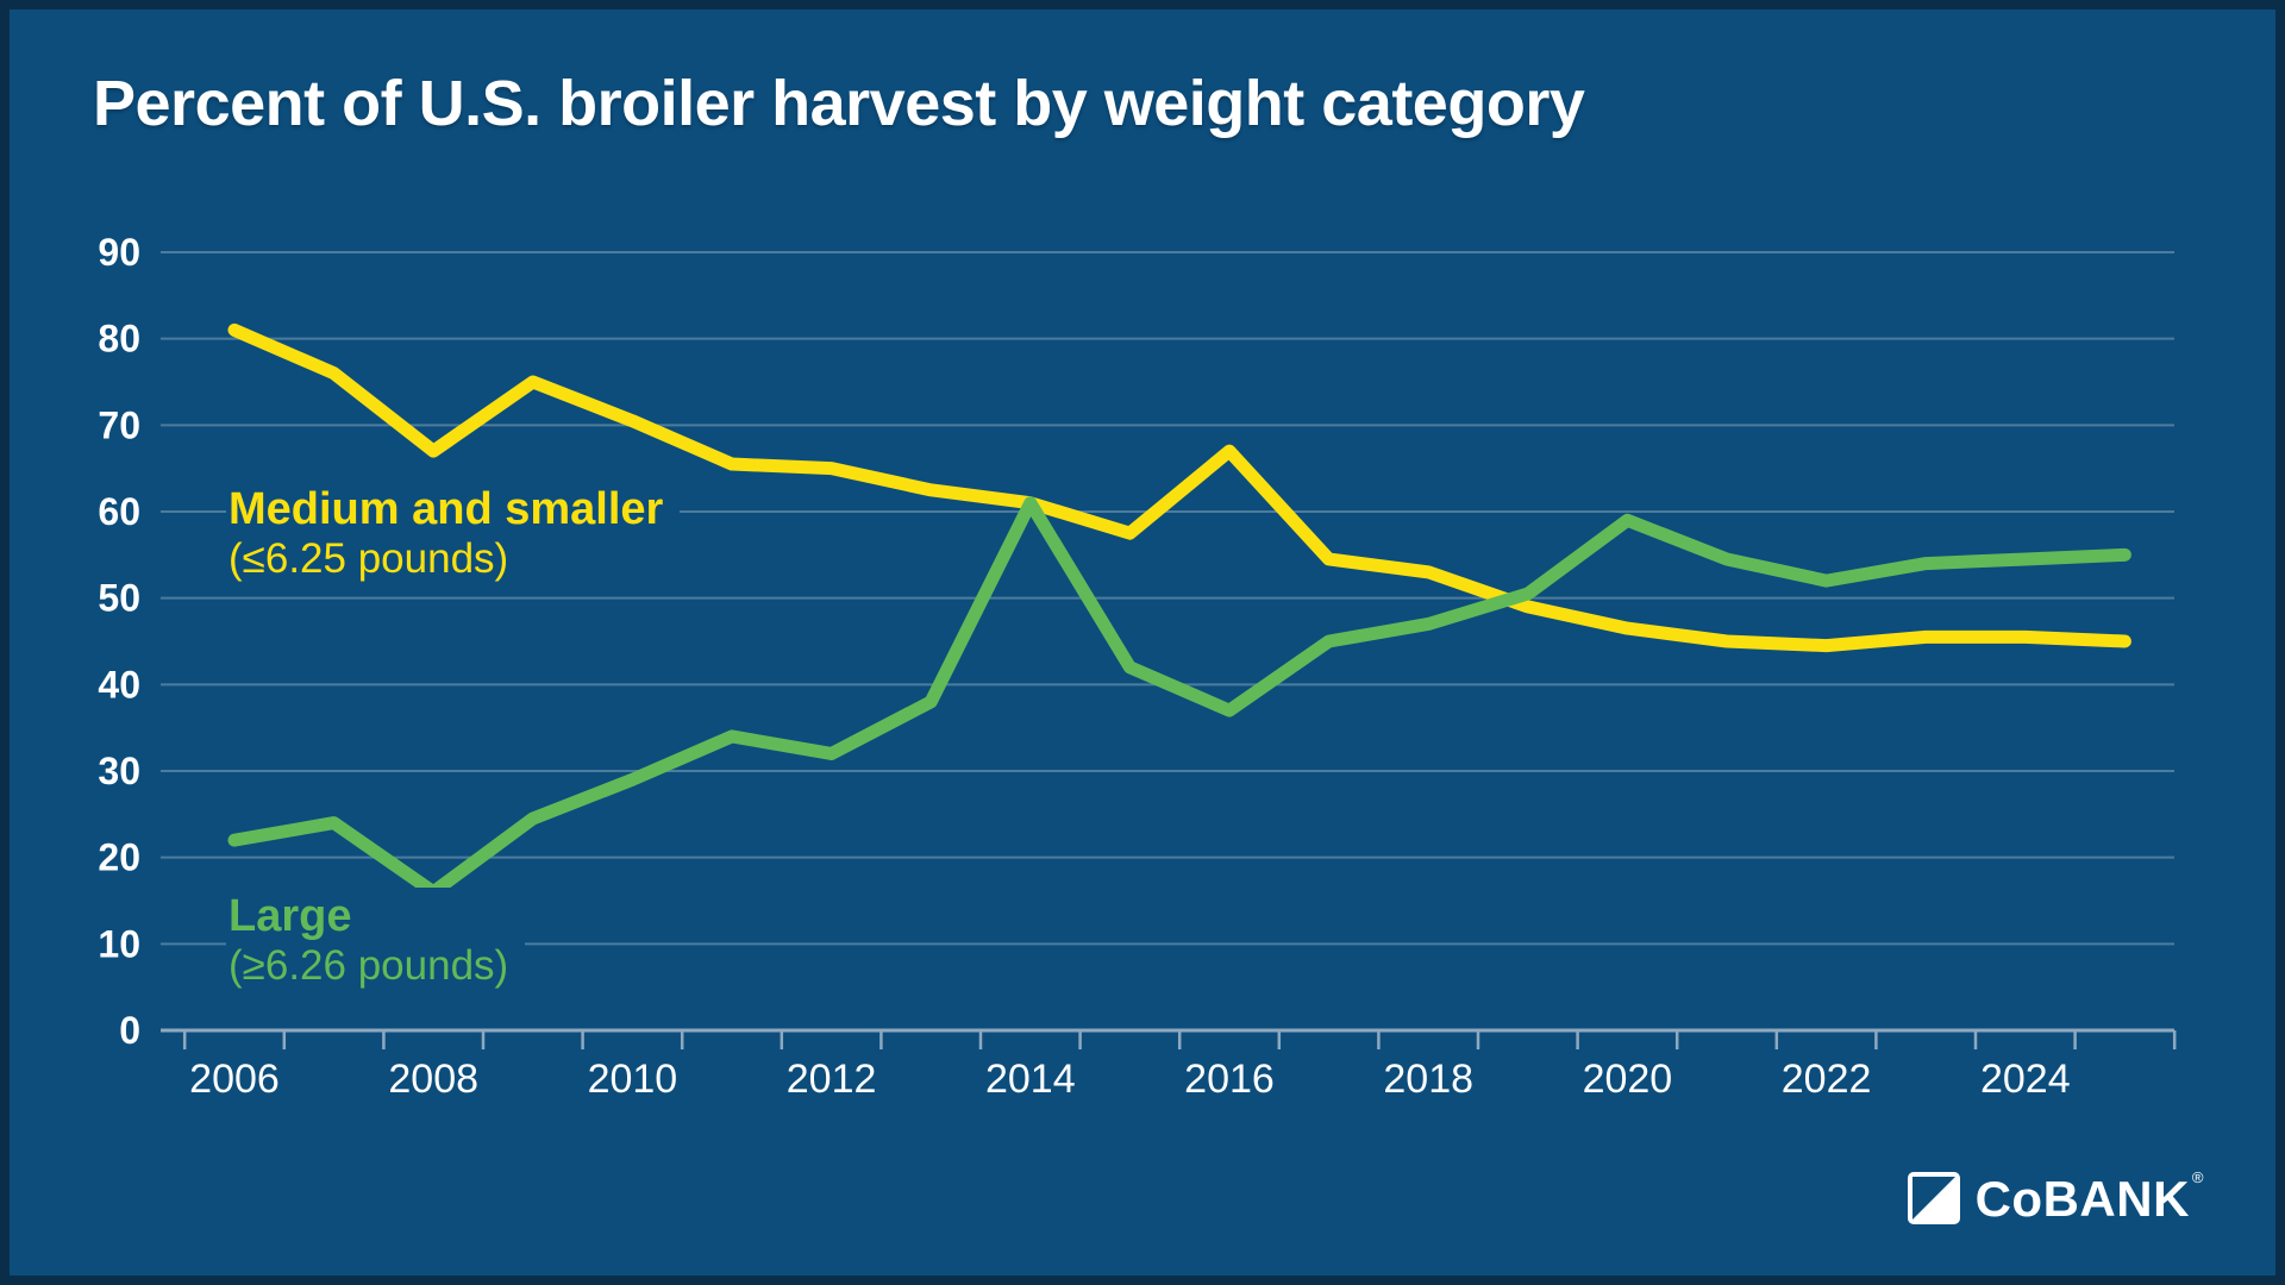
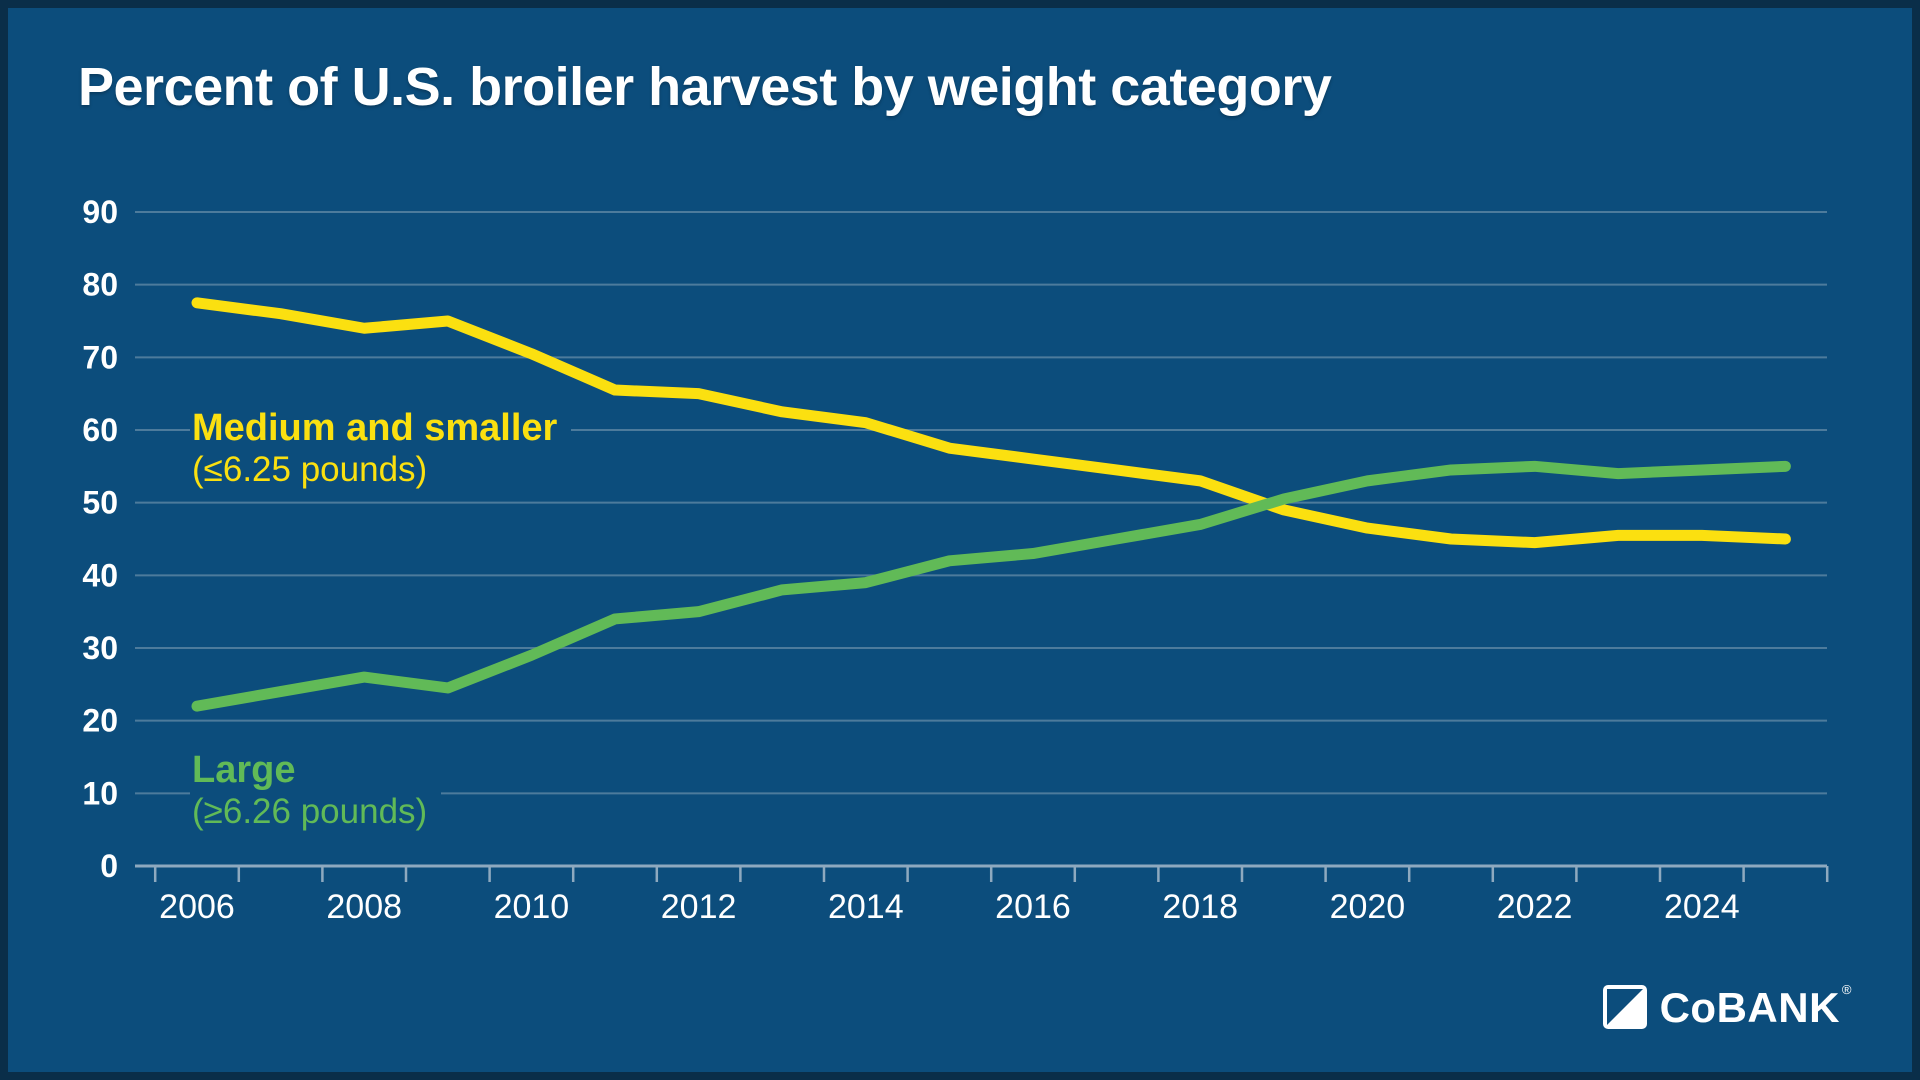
Medium and smaller (≤6.25 pounds)/2006: 81 -> 78
Medium and smaller (≤6.25 pounds)/2008: 67 -> 74
Large (≥6.26 pounds)/2008: 16 -> 26
Large (≥6.26 pounds)/2012: 32 -> 35
Large (≥6.26 pounds)/2014: 61 -> 39
Medium and smaller (≤6.25 pounds)/2016: 67 -> 56
Large (≥6.26 pounds)/2016: 37 -> 43
Large (≥6.26 pounds)/2020: 59 -> 53
Large (≥6.26 pounds)/2022: 52 -> 55
